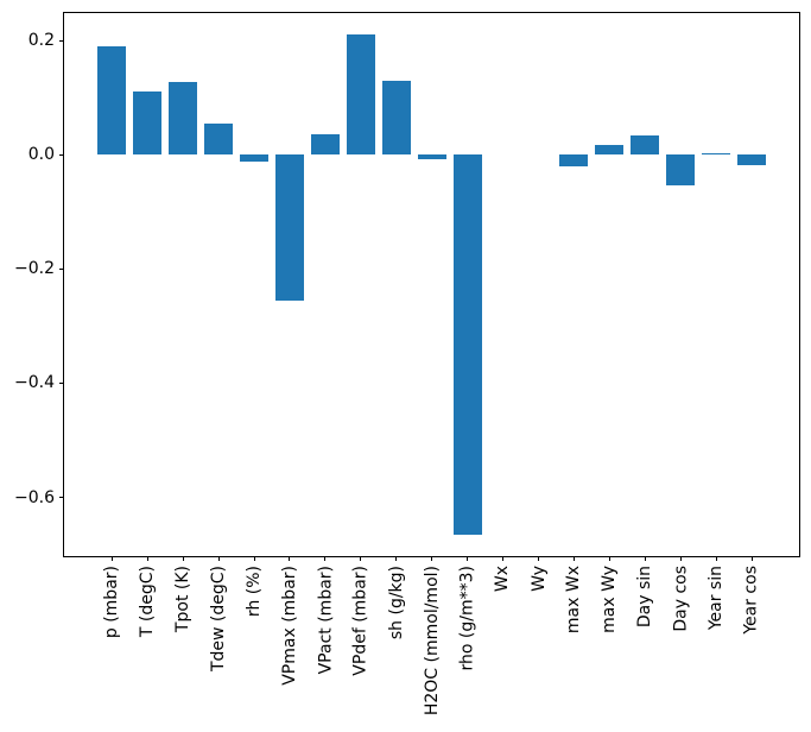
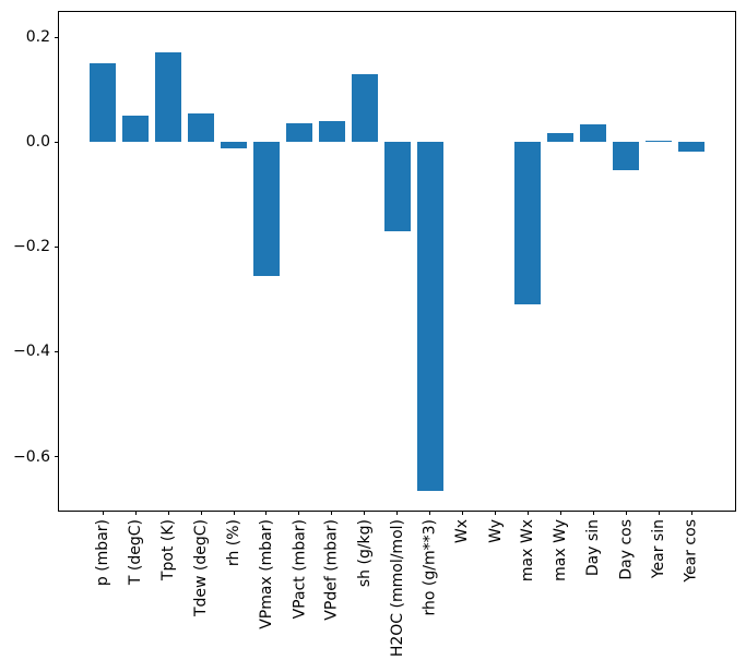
p (mbar): 0.19 -> 0.15
T (degC): 0.11 -> 0.05
Tpot (K): 0.13 -> 0.17
VPdef (mbar): 0.21 -> 0.04
H2OC (mmol/mol): -0.01 -> -0.17
max Wx: -0.02 -> -0.31
